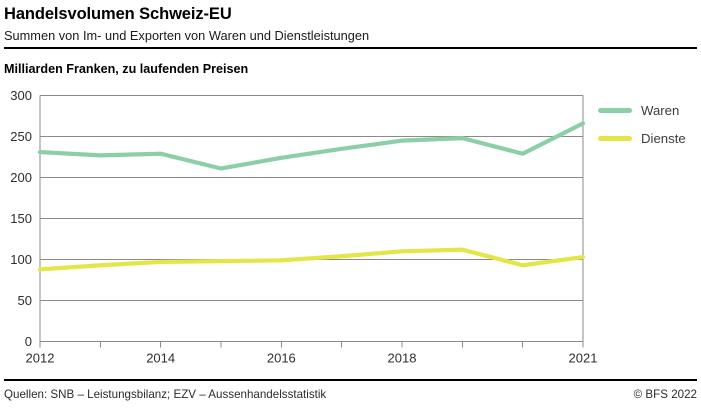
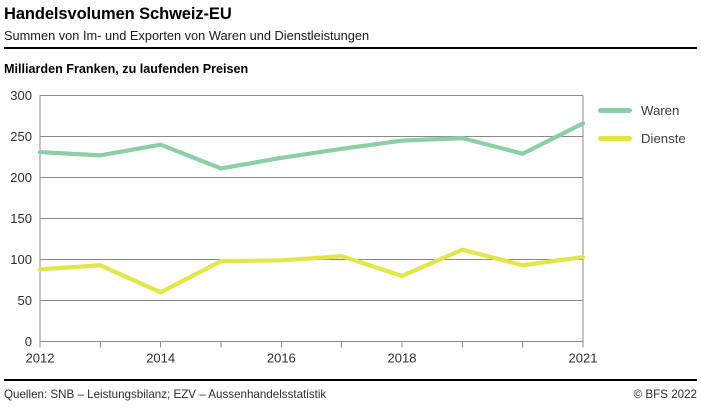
Waren/2014: 230 -> 240
Dienste/2014: 100 -> 60
Dienste/2018: 110 -> 80
